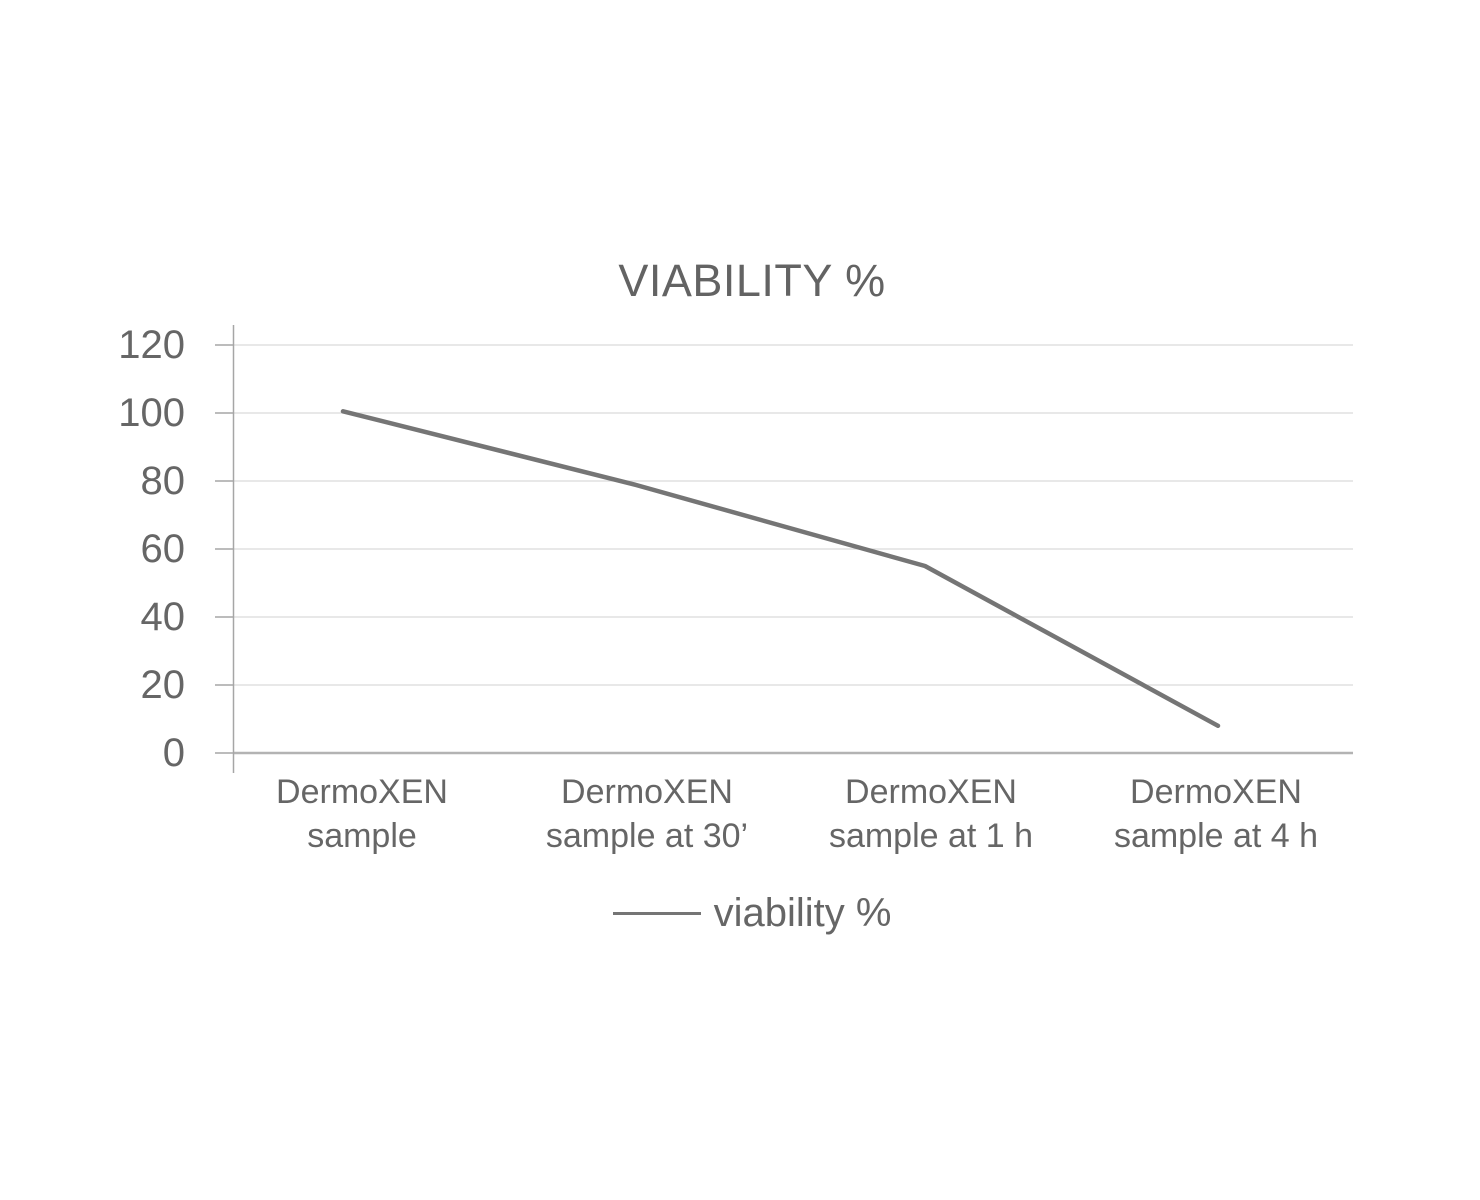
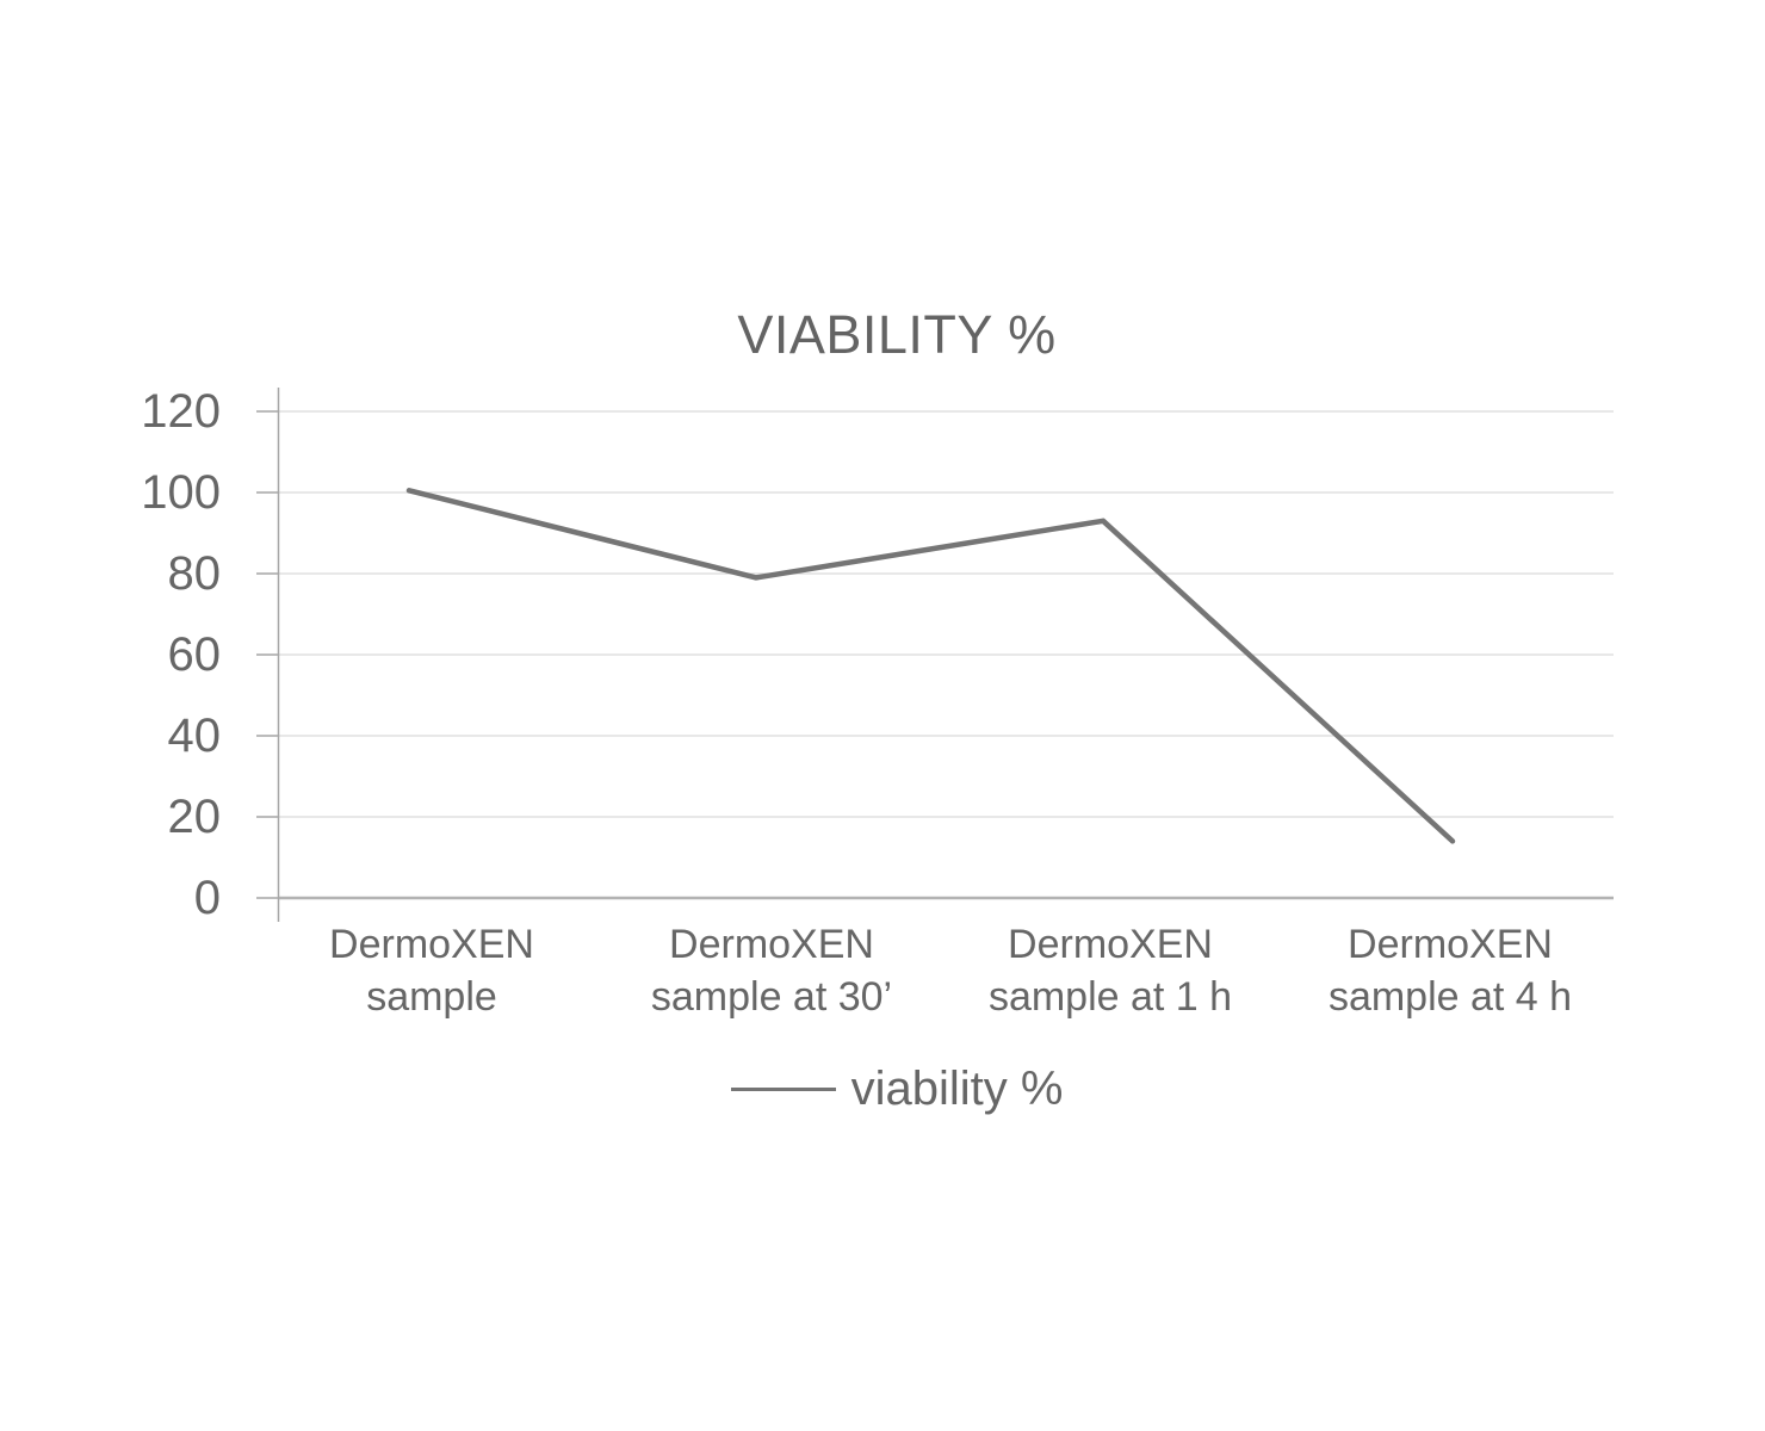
DermoXEN sample at 1 h: 55 -> 93
DermoXEN sample at 4 h: 8 -> 14
